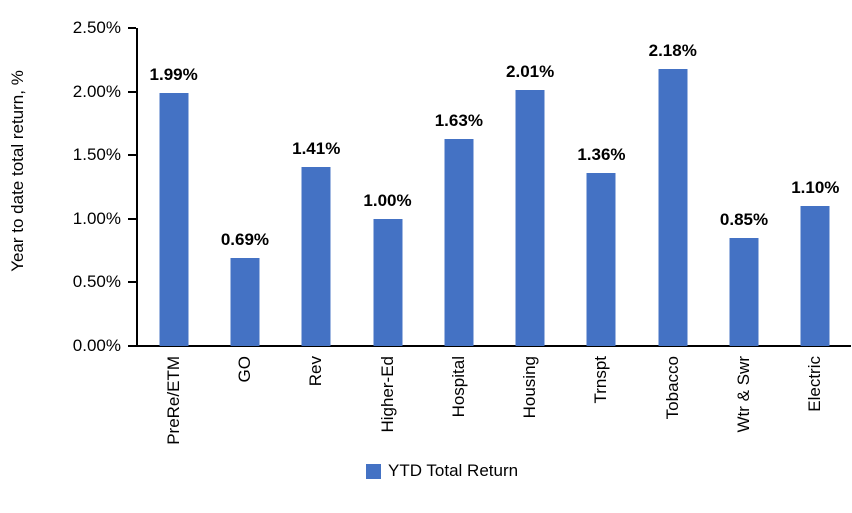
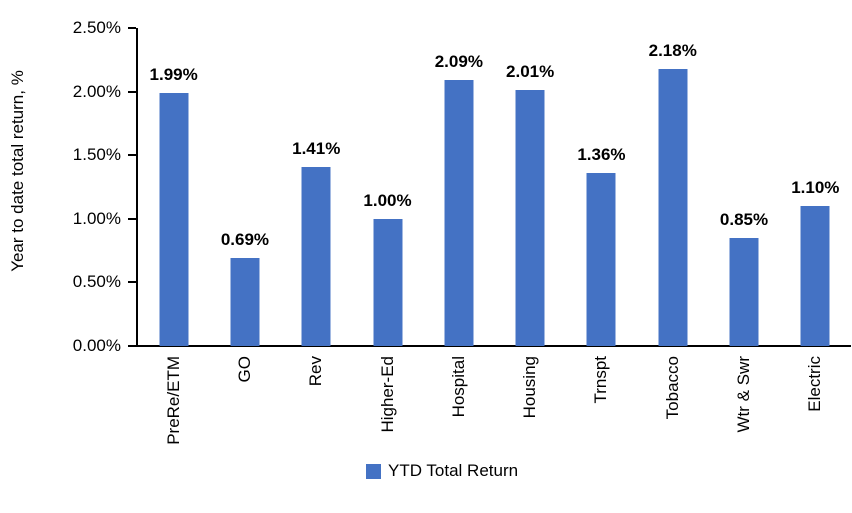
Hospital: 1.63% -> 2.09%
